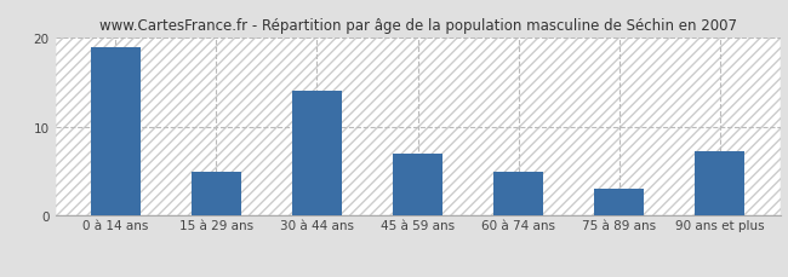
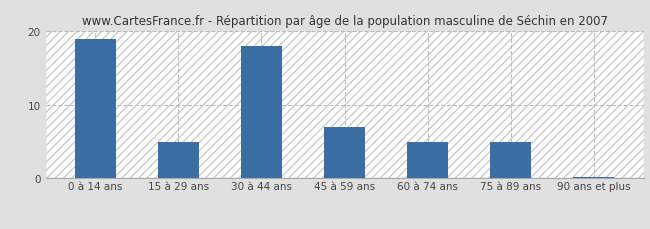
30 à 44 ans: 14.0 -> 18.0
75 à 89 ans: 3.0 -> 5.0
90 ans et plus: 7.2 -> 0.2
